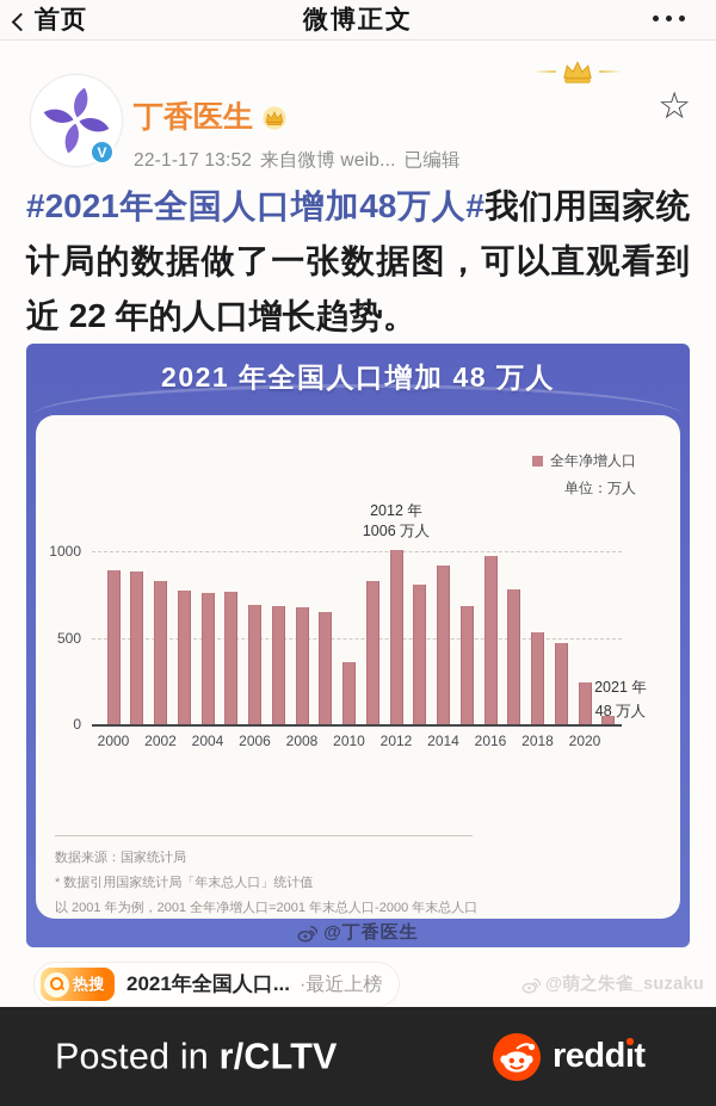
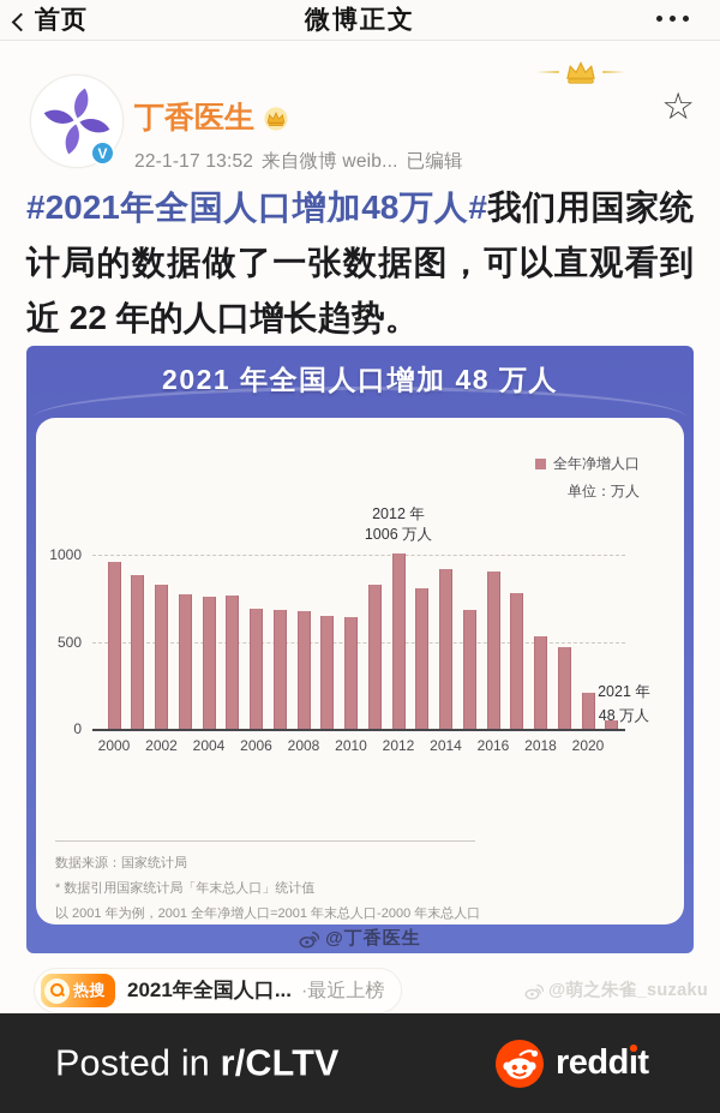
2000: 890 -> 960
2010: 360 -> 640
2016: 970 -> 910
2020: 240 -> 200
